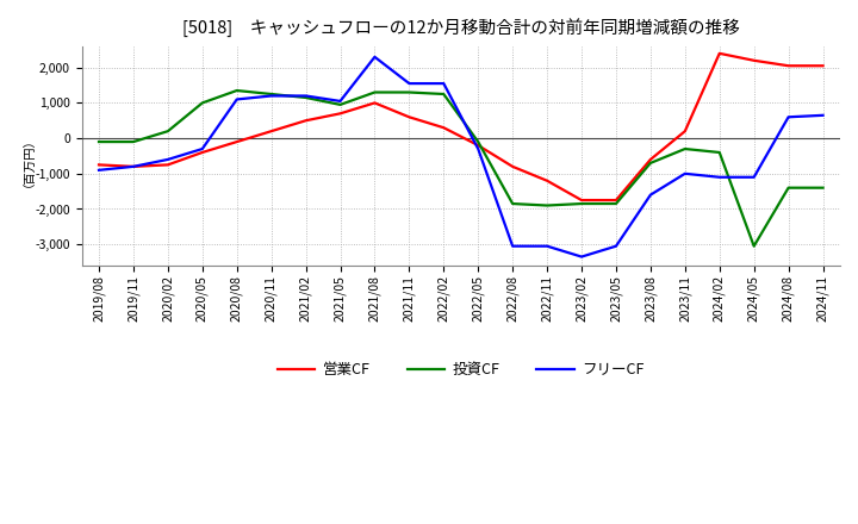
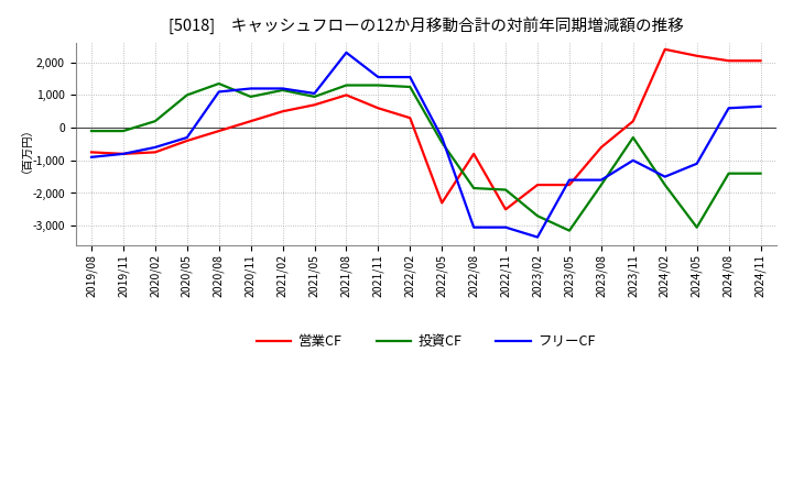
投資CF/2020/11: 1,250 -> 950
営業CF/2022/05: -200 -> -2,300
投資CF/2022/05: -100 -> -450
営業CF/2022/11: -1,200 -> -2,500
投資CF/2023/02: -1,850 -> -2,700
投資CF/2023/05: -1,850 -> -3,150
フリーCF/2023/05: -3,050 -> -1,600
投資CF/2023/08: -700 -> -1,750
投資CF/2024/02: -400 -> -1,750
フリーCF/2024/02: -1,100 -> -1,500
